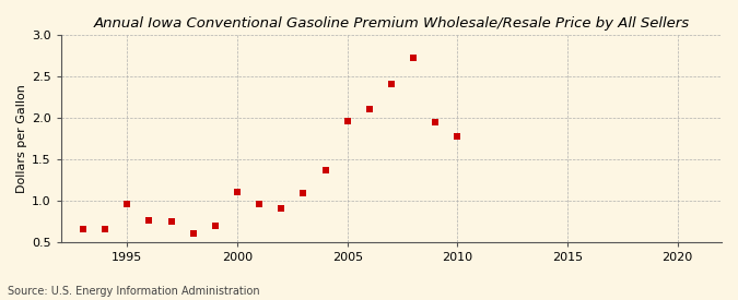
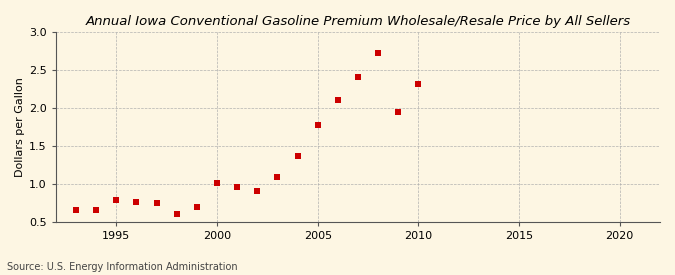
1995: 0.96 -> 0.79
2000: 1.10 -> 1.01
2005: 1.96 -> 1.78
2010: 1.78 -> 2.31
